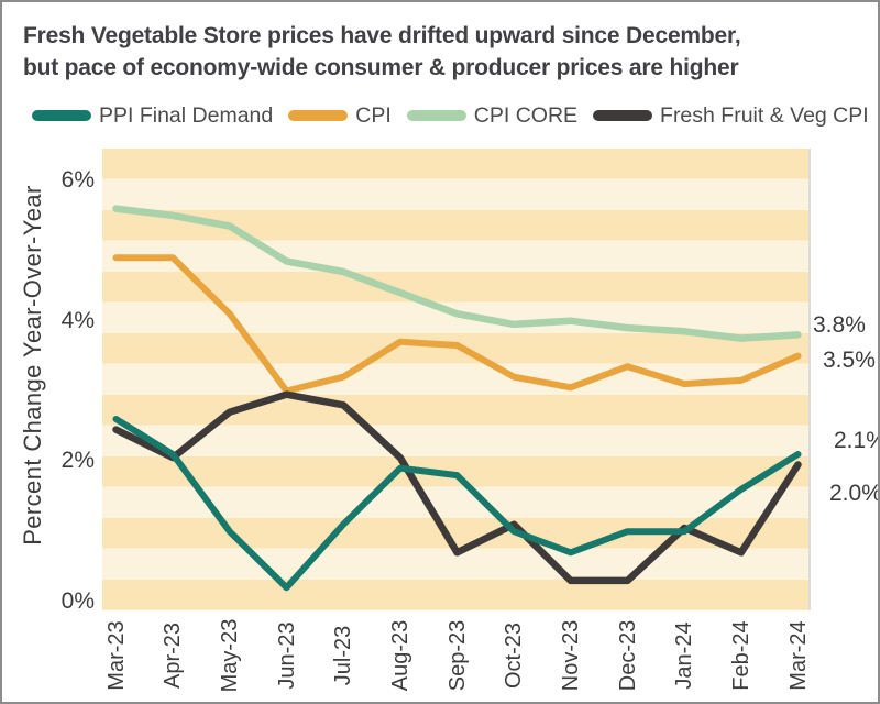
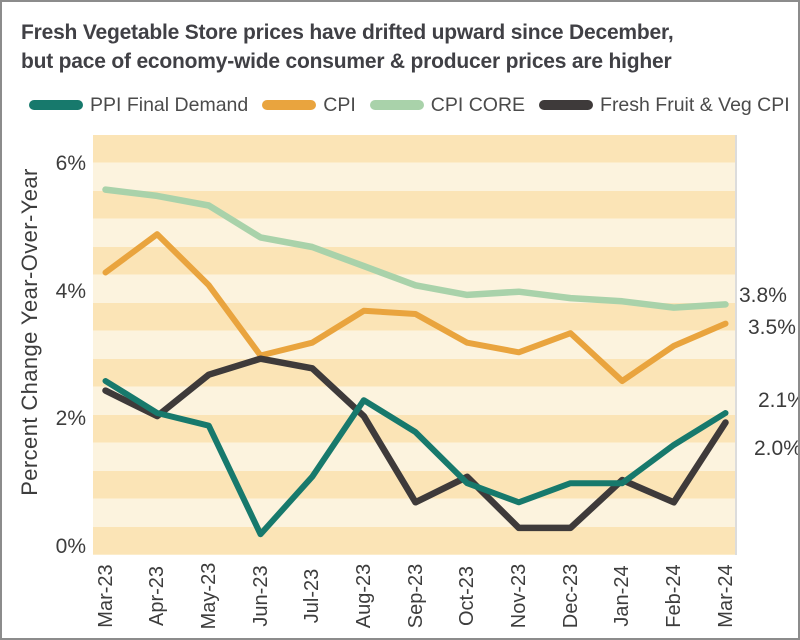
CPI/Mar-23: 4.9% -> 4.3%
PPI Final Demand/May-23: 1.0% -> 1.9%
PPI Final Demand/Aug-23: 1.9% -> 2.3%
CPI/Jan-24: 3.1% -> 2.6%
